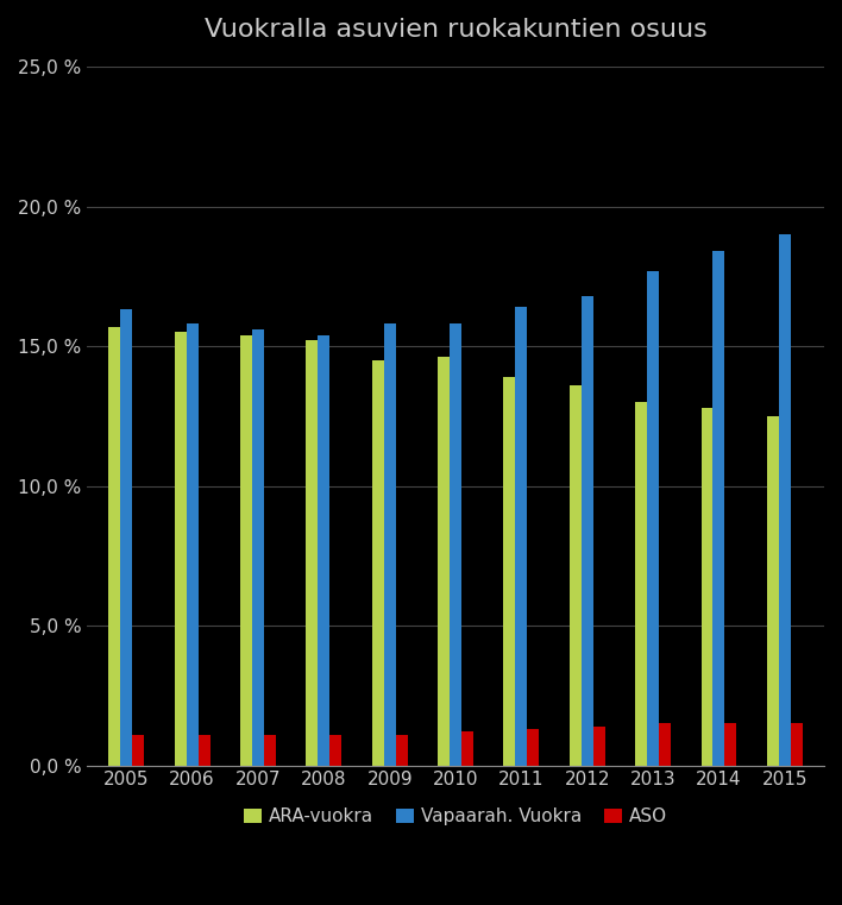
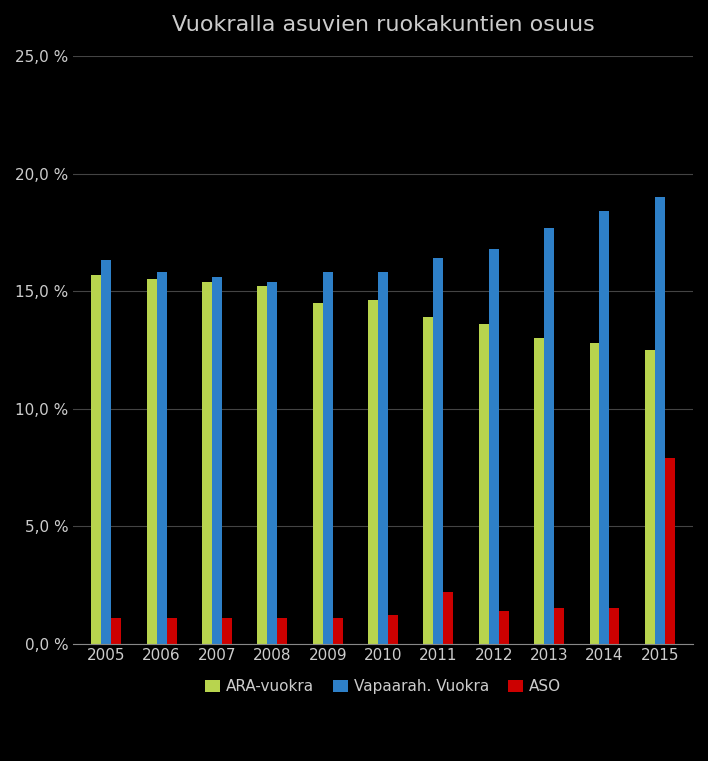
ASO/2011: 1,3 % -> 2,2 %
ASO/2015: 1,5 % -> 7,9 %
